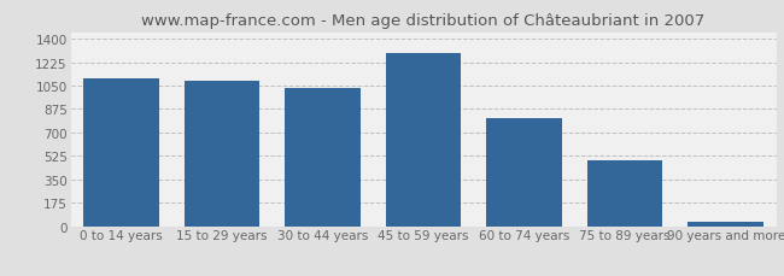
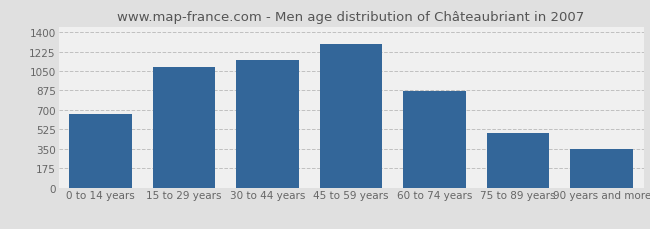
0 to 14 years: 1100 -> 660
30 to 44 years: 1030 -> 1150
60 to 74 years: 810 -> 870
90 years and more: 30 -> 350
